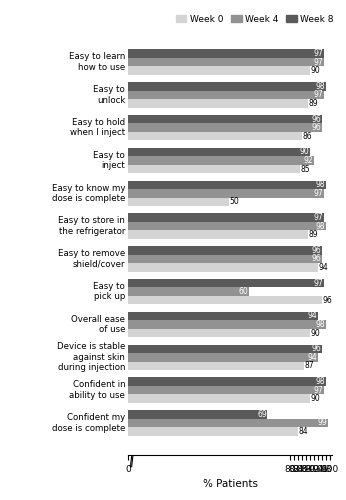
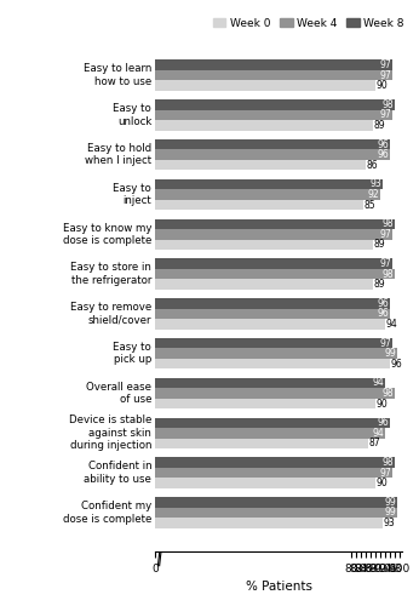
Week 8/Easy to inject: 90 -> 93
Week 0/Easy to know my dose is complete: 50 -> 89
Week 4/Easy to pick up: 60 -> 99
Week 8/Confident my dose is complete: 69 -> 99
Week 0/Confident my dose is complete: 84 -> 93
